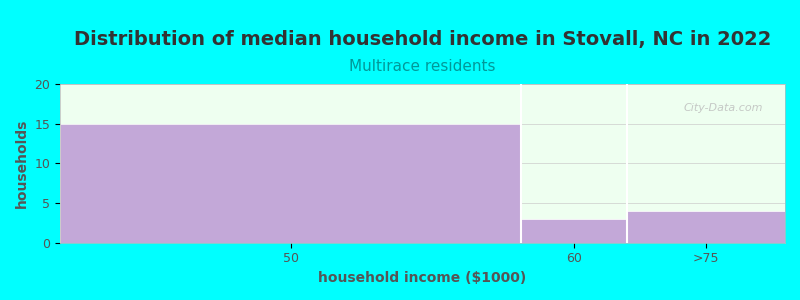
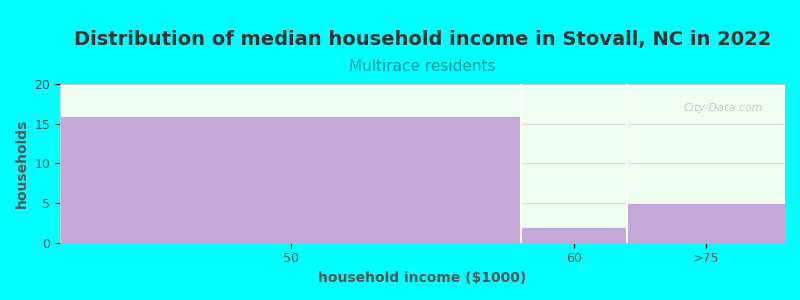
50: 15 -> 16
60: 3 -> 2
>75: 4 -> 5
